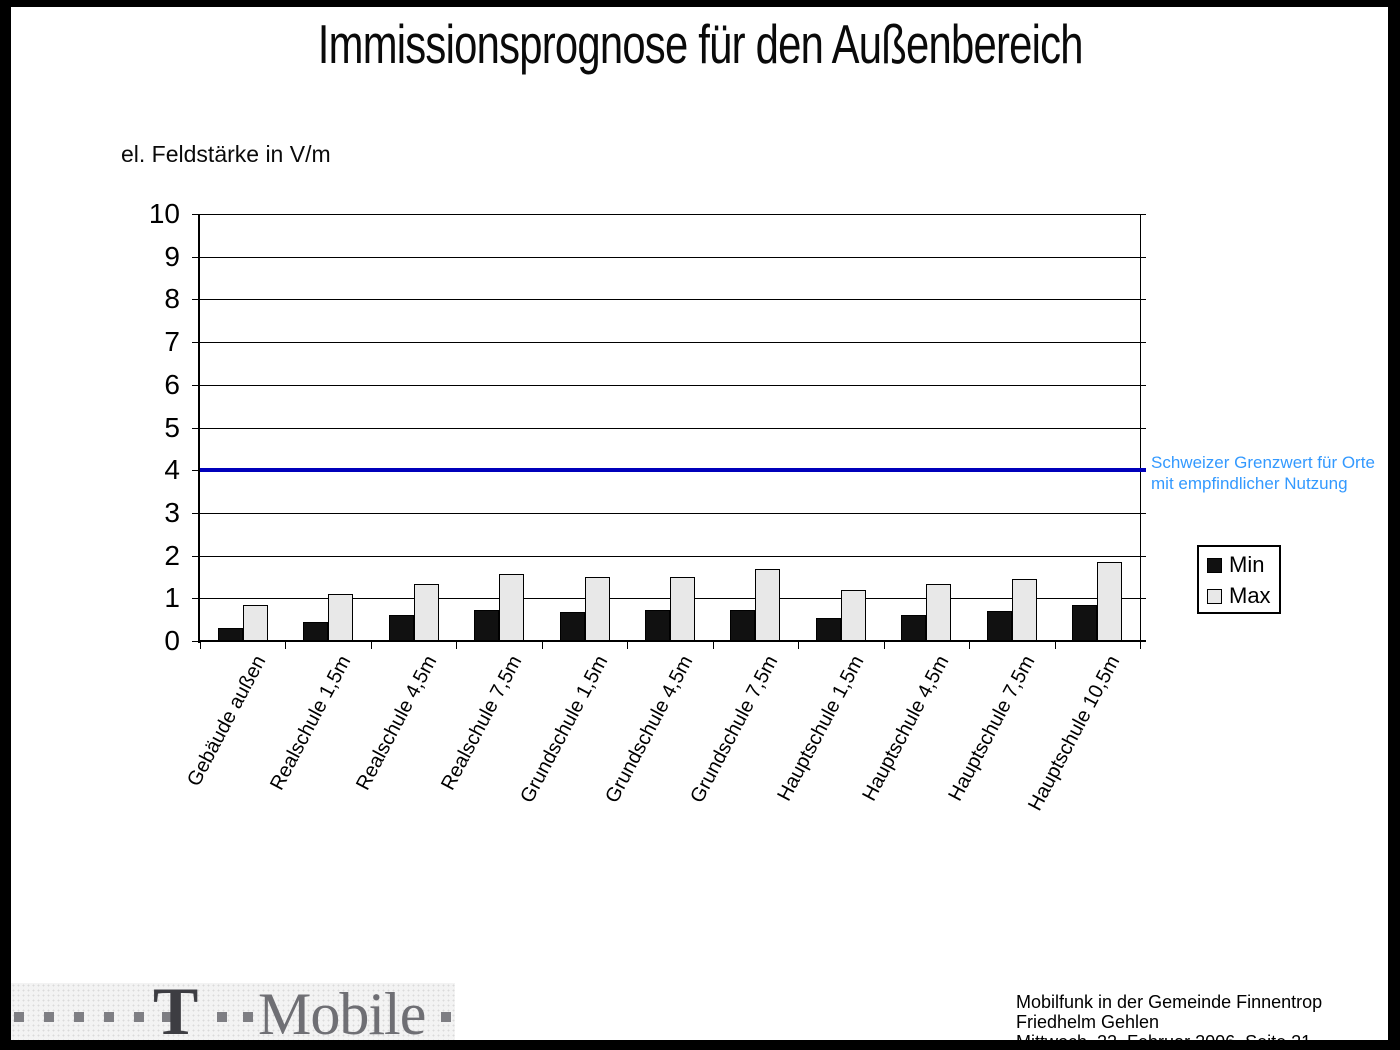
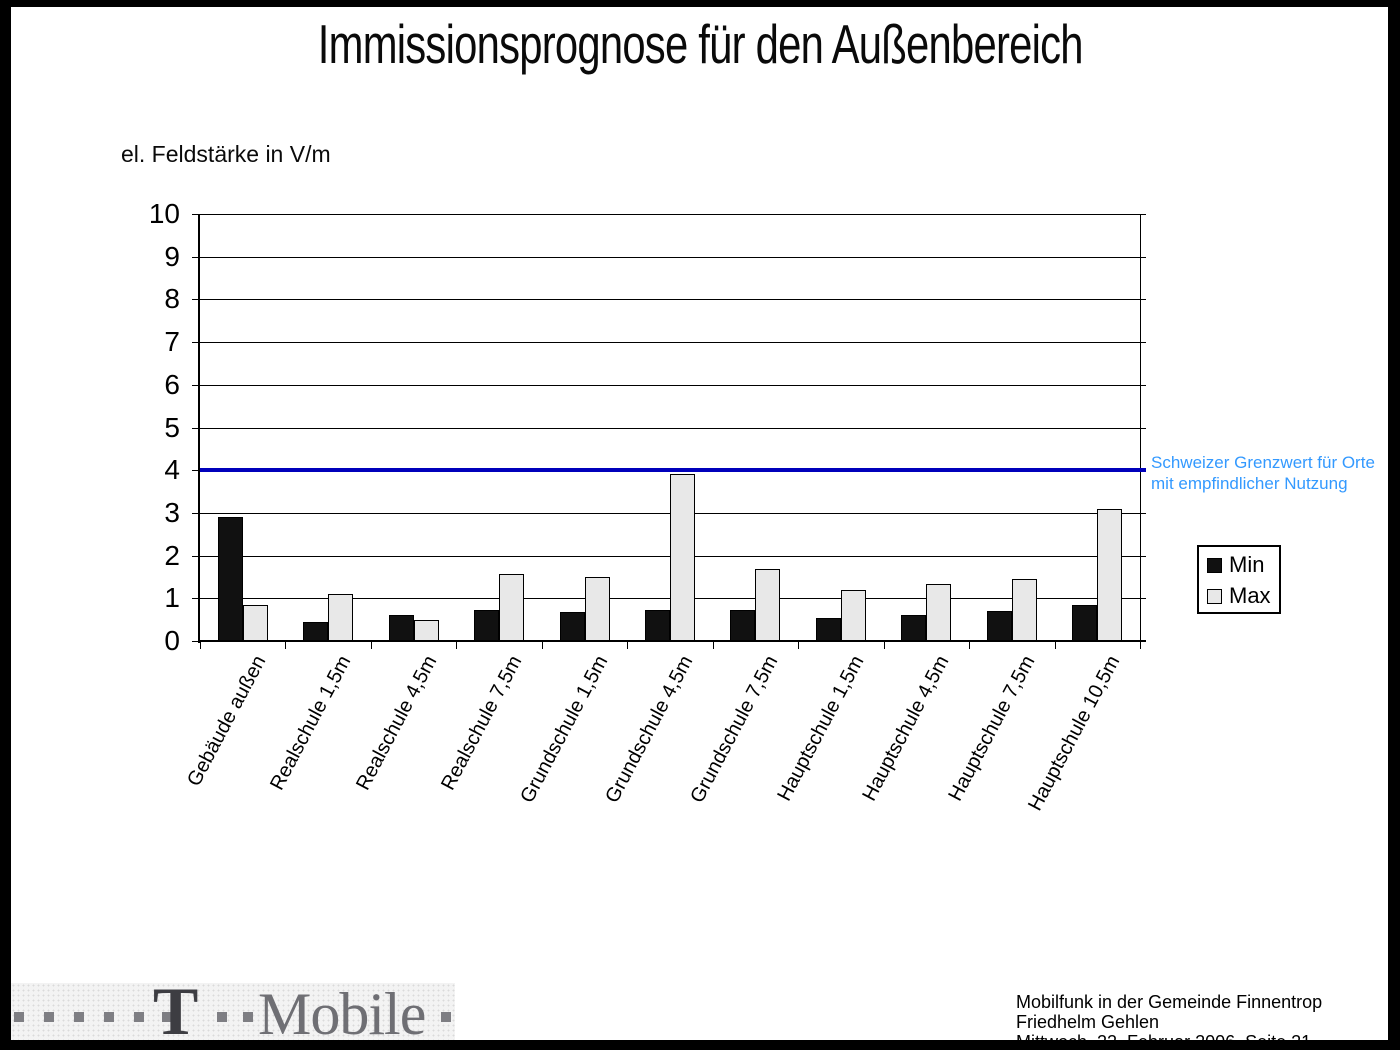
Min/Gebäude außen: 0.3 -> 2.9
Max/Realschule 4,5m: 1.3 -> 0.5
Max/Grundschule 4,5m: 1.5 -> 3.9
Max/Hauptschule 10,5m: 1.9 -> 3.1
